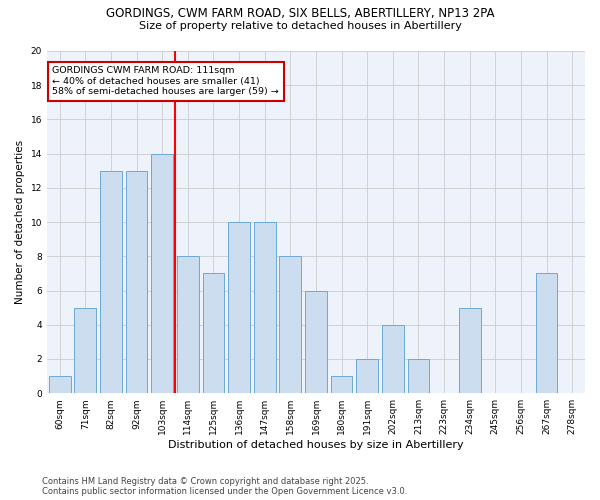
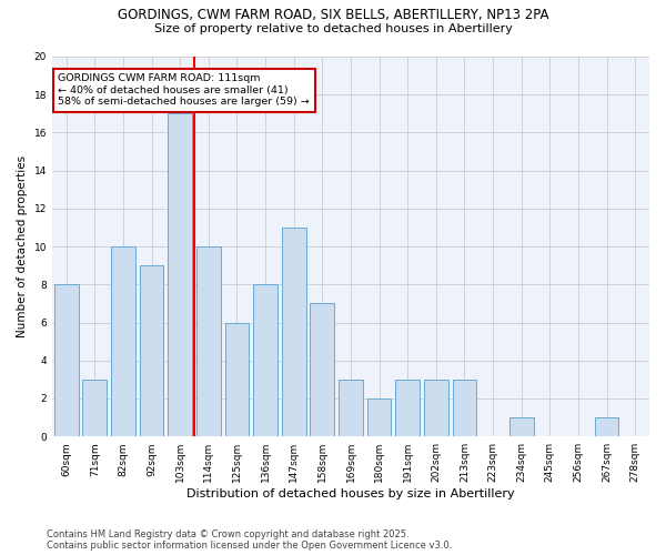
60sqm: 1 -> 8
71sqm: 5 -> 3
82sqm: 13 -> 10
92sqm: 13 -> 9
103sqm: 14 -> 17
114sqm: 8 -> 10
125sqm: 7 -> 6
136sqm: 10 -> 8
147sqm: 10 -> 11
158sqm: 8 -> 7
169sqm: 6 -> 3
180sqm: 1 -> 2
191sqm: 2 -> 3
202sqm: 4 -> 3
213sqm: 2 -> 3
234sqm: 5 -> 1
267sqm: 7 -> 1
